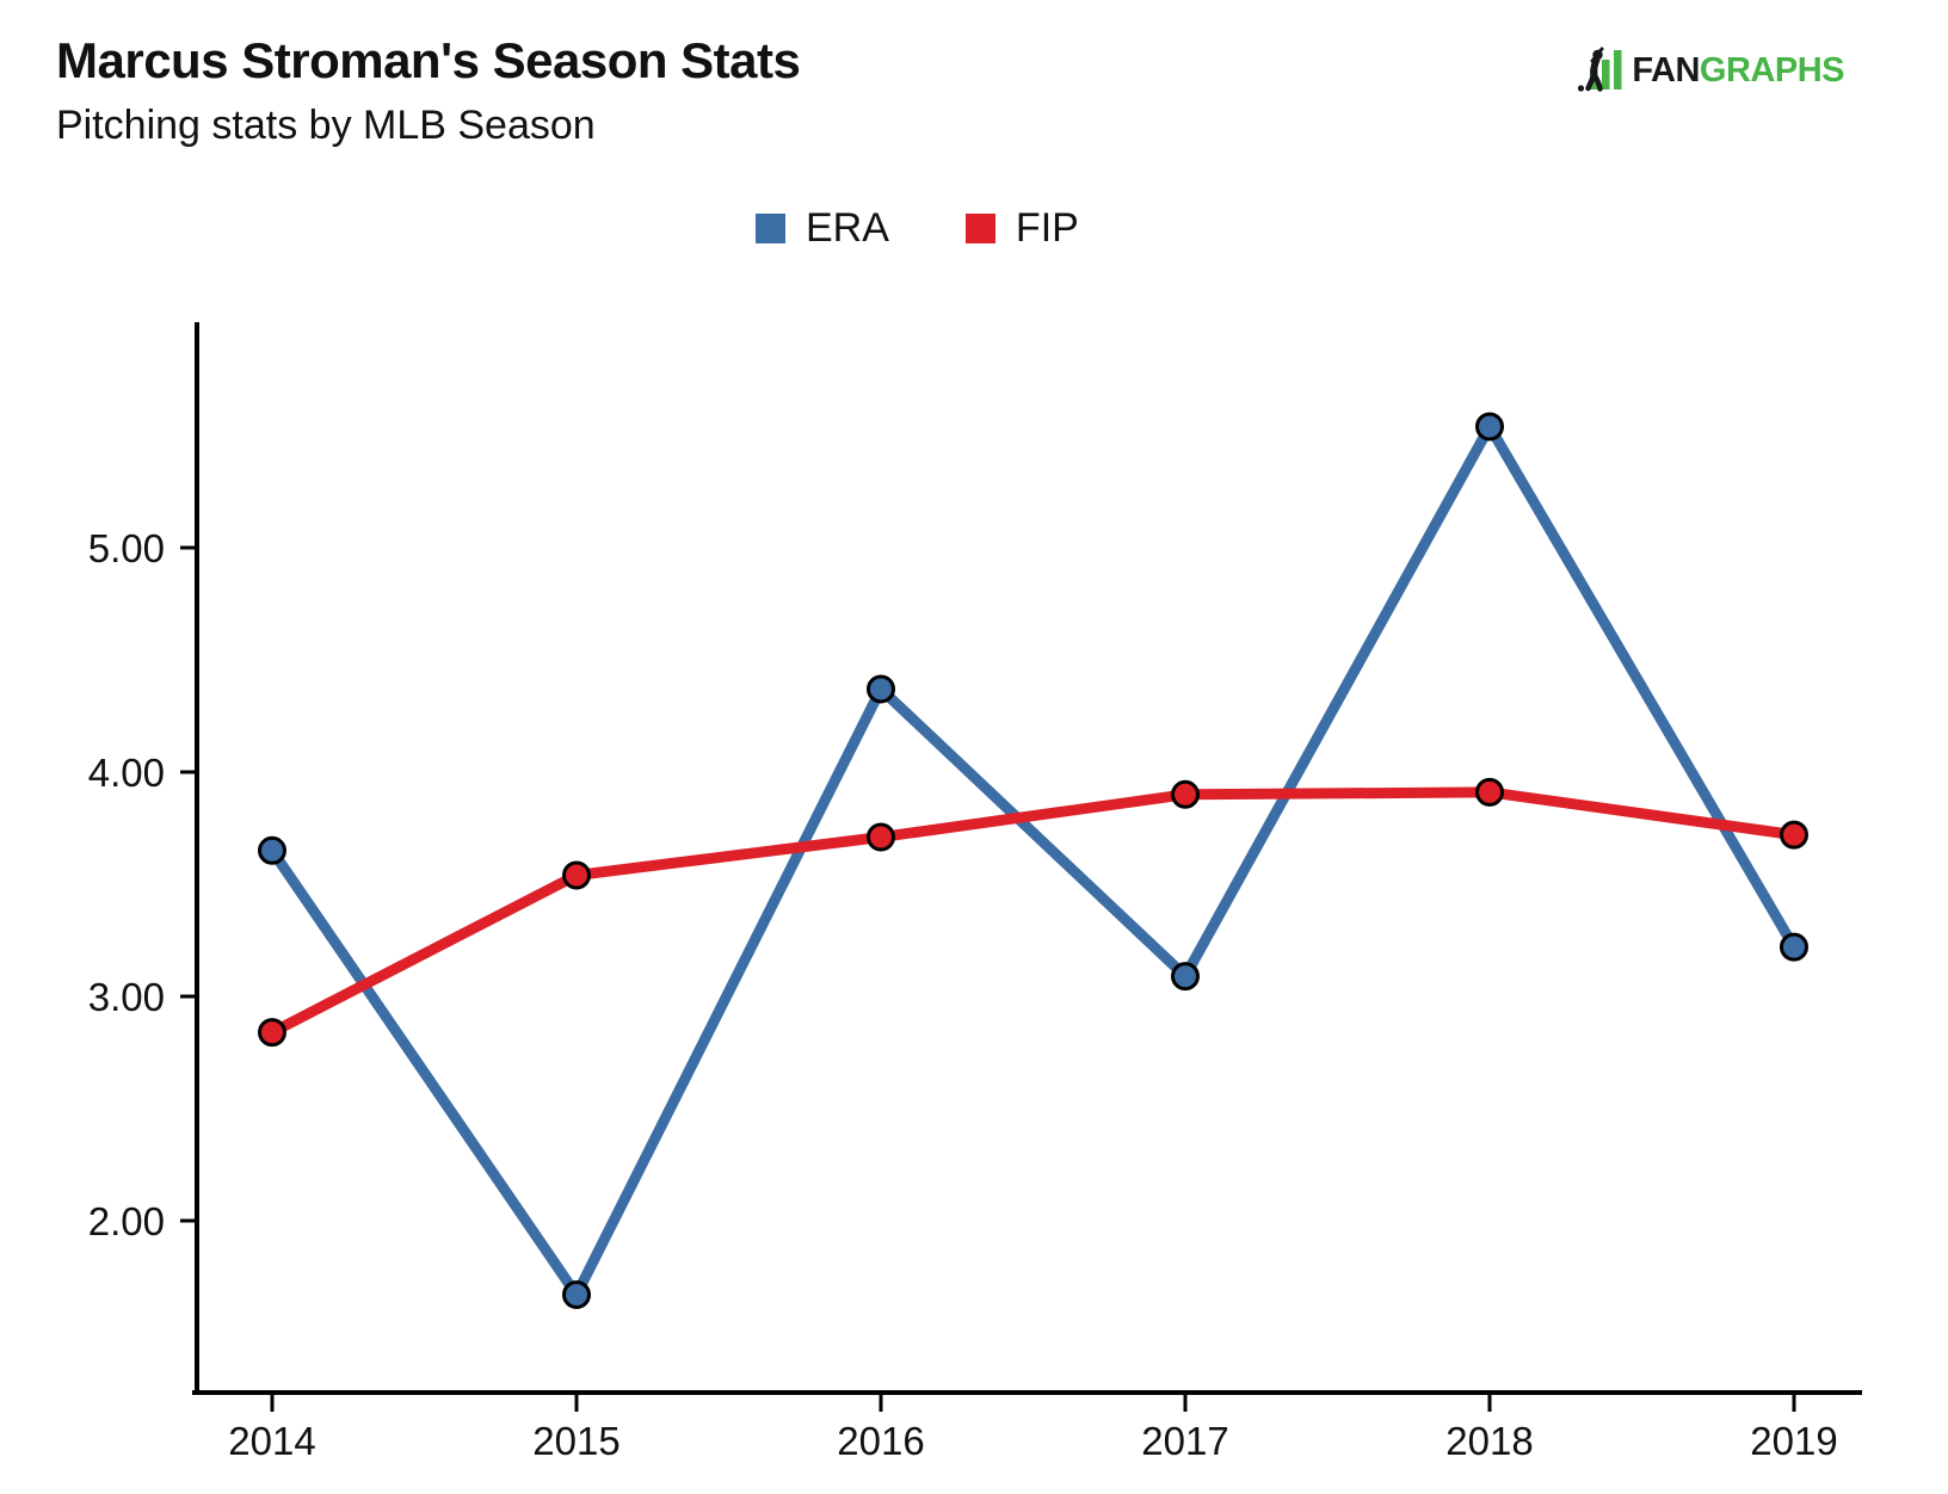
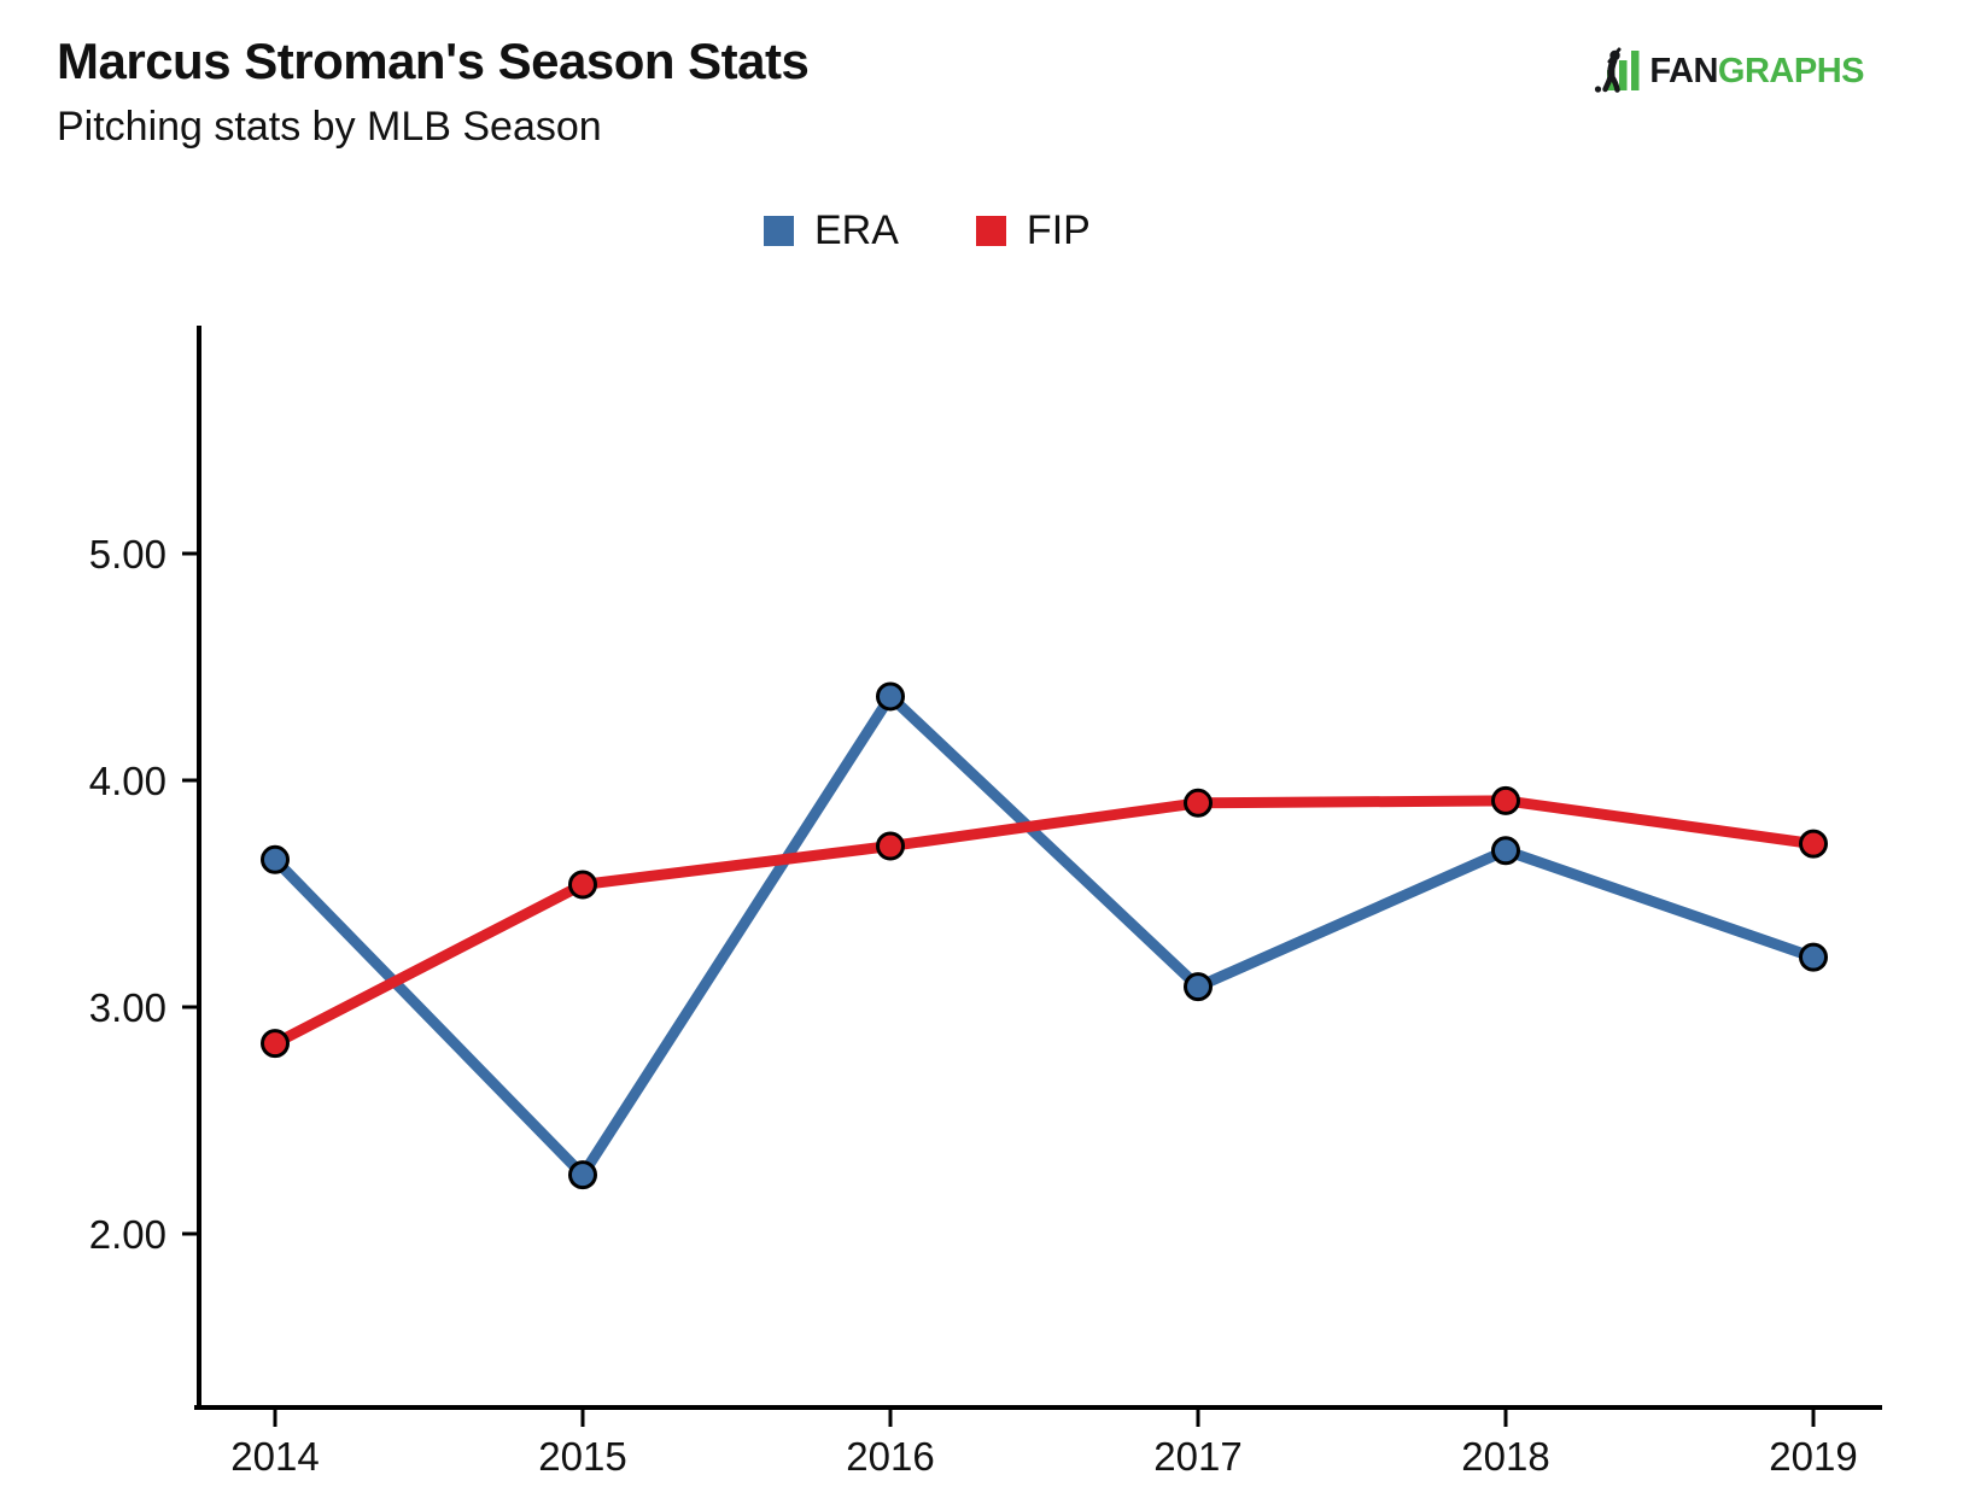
ERA/2015: 1.67 -> 2.26
ERA/2018: 5.54 -> 3.69
